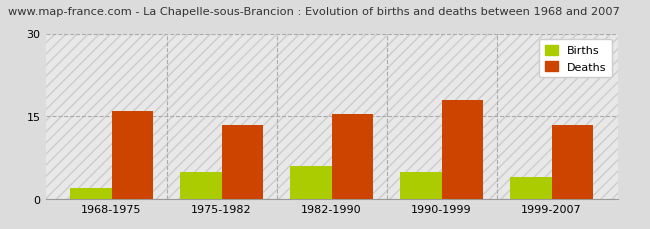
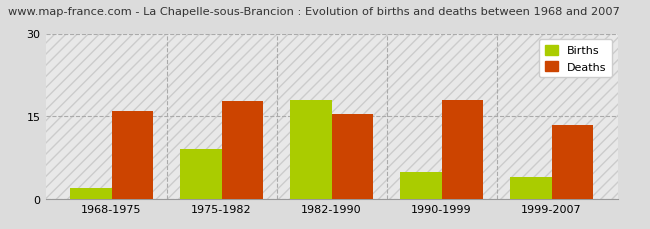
Births/1975-1982: 5 -> 9
Deaths/1975-1982: 13.5 -> 17.8
Births/1982-1990: 6 -> 18
